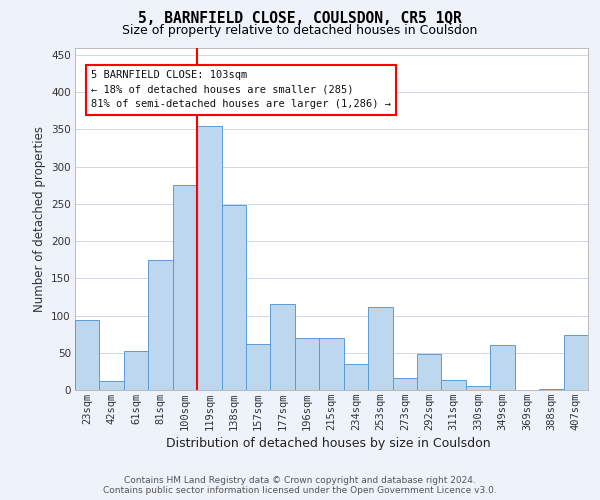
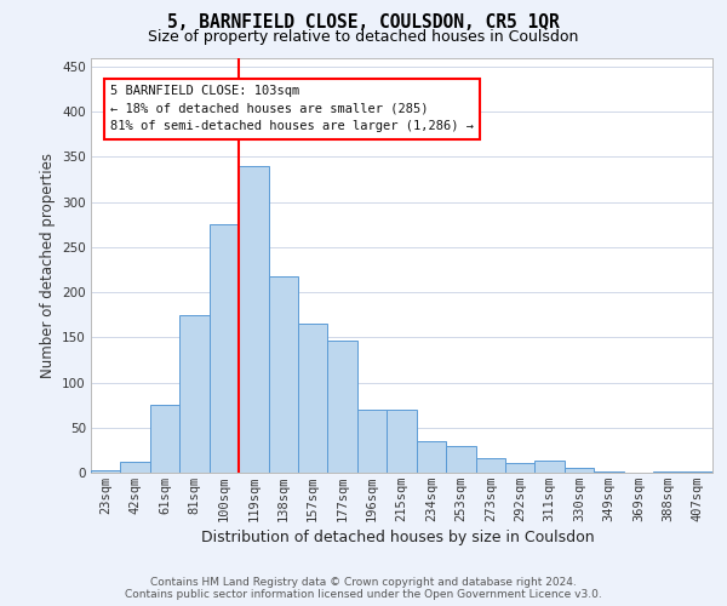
23sqm: 94 -> 3
61sqm: 52 -> 75
119sqm: 354 -> 340
138sqm: 248 -> 217
157sqm: 62 -> 165
177sqm: 116 -> 147
253sqm: 112 -> 30
292sqm: 48 -> 11
349sqm: 60 -> 2
407sqm: 74 -> 2
